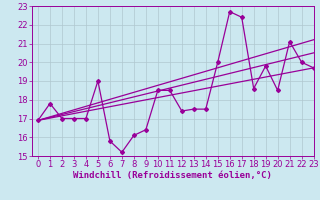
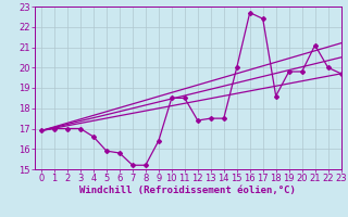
1: 17.8 -> 17.0
4: 17.0 -> 16.6
5: 19.0 -> 15.9
8: 16.1 -> 15.2
20: 18.5 -> 19.8
